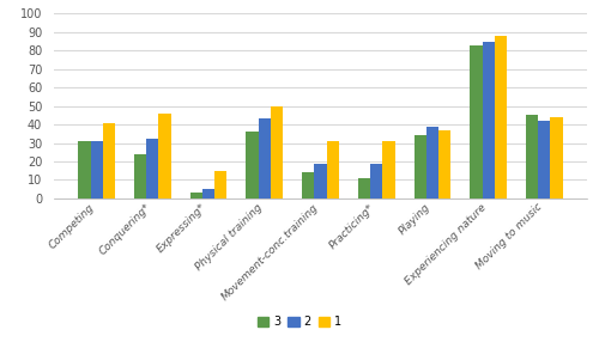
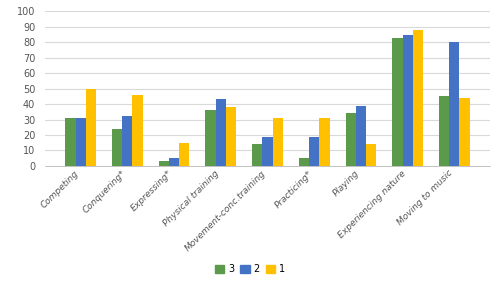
1/Competing: 41 -> 50
1/Physical training: 50 -> 38
3/Practicing*: 11 -> 5
1/Playing: 37 -> 14
2/Moving to music: 42 -> 80
